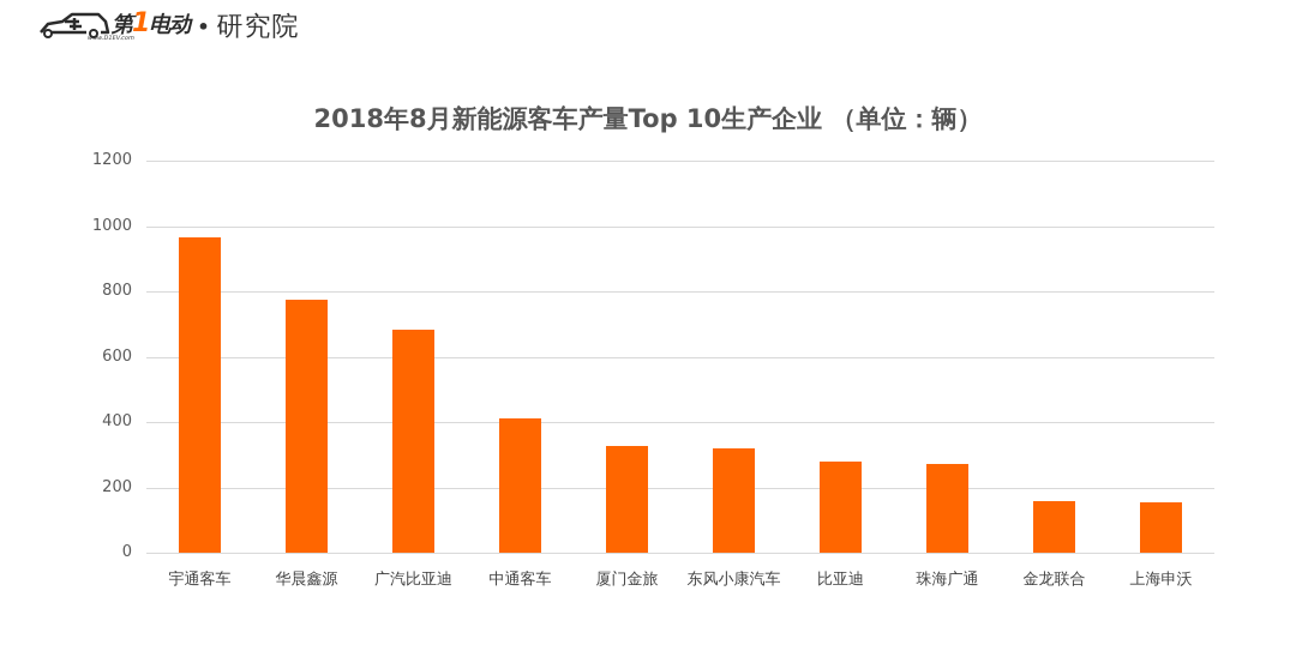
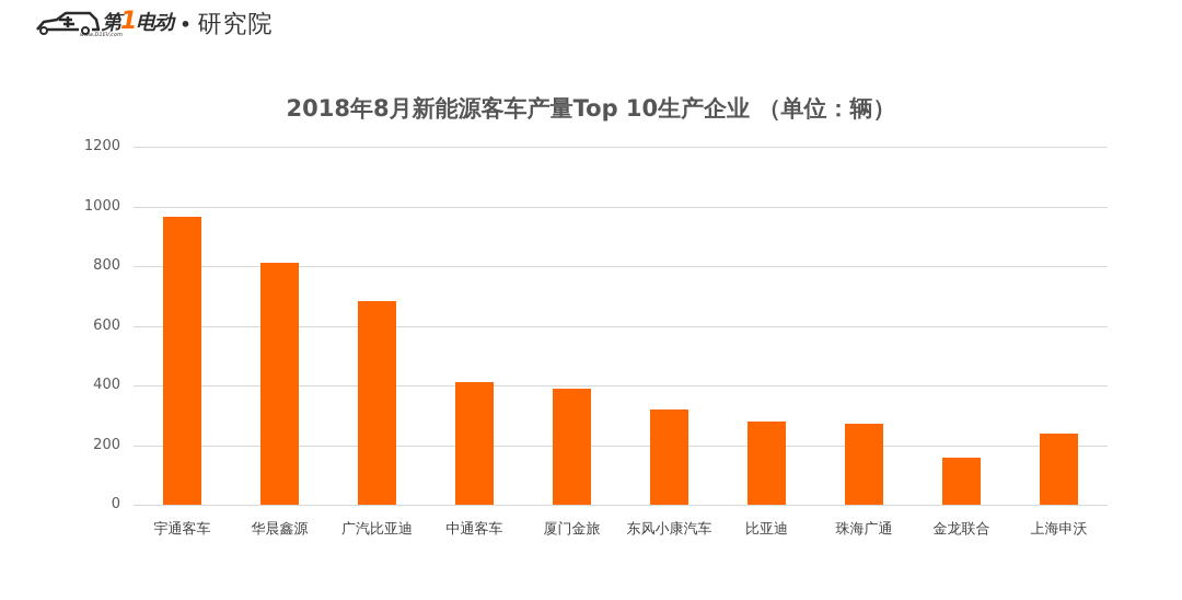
华晨鑫源: 770 -> 810
厦门金旅: 330 -> 390
上海申沃: 150 -> 240
